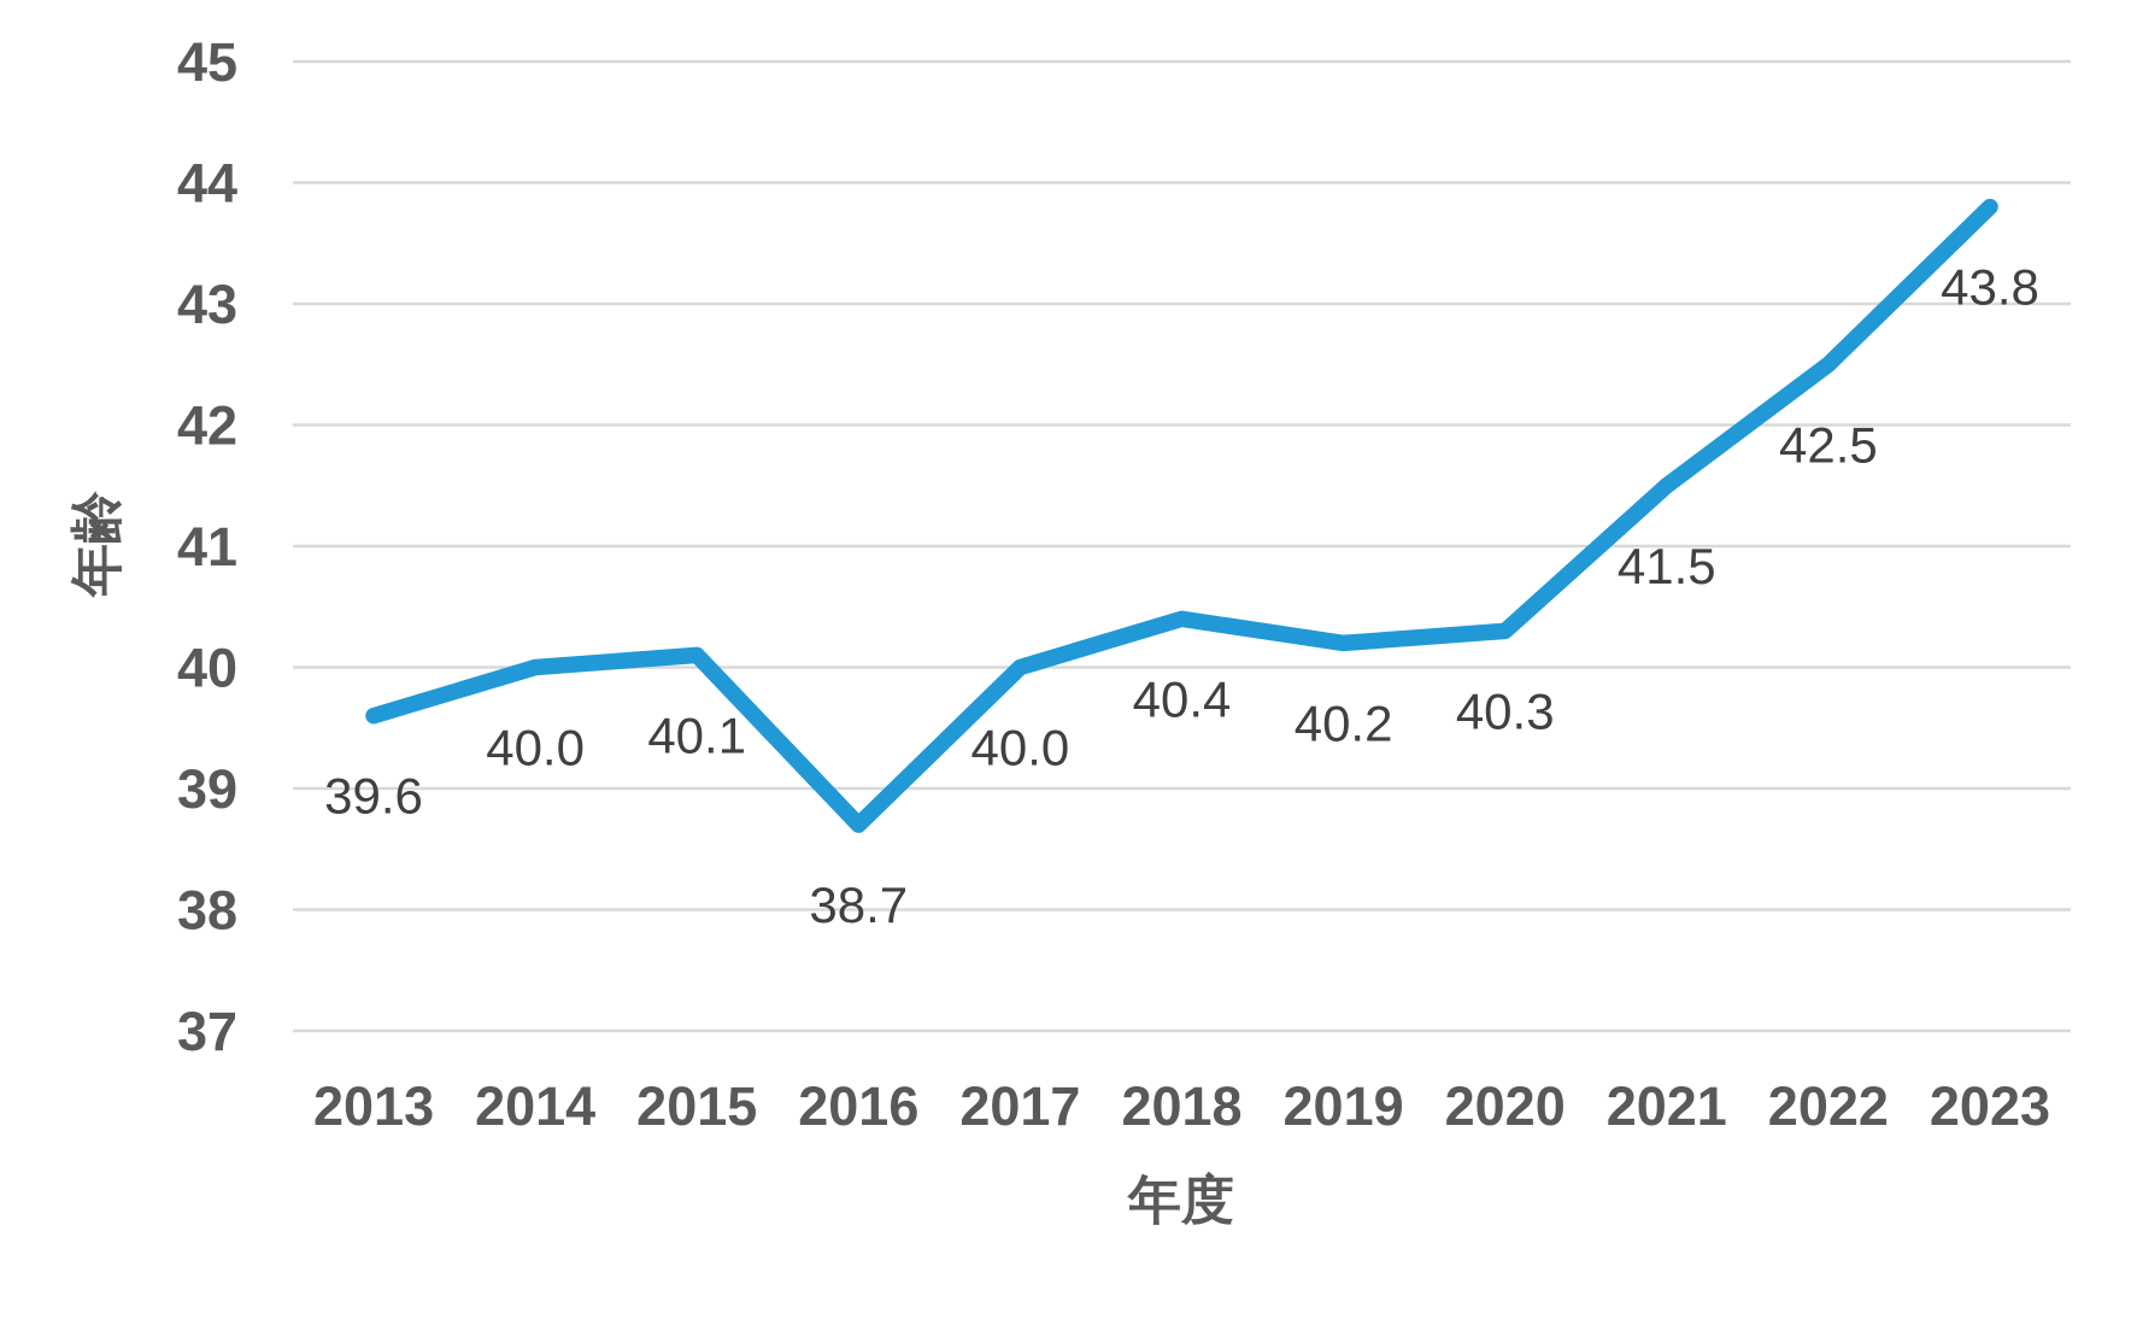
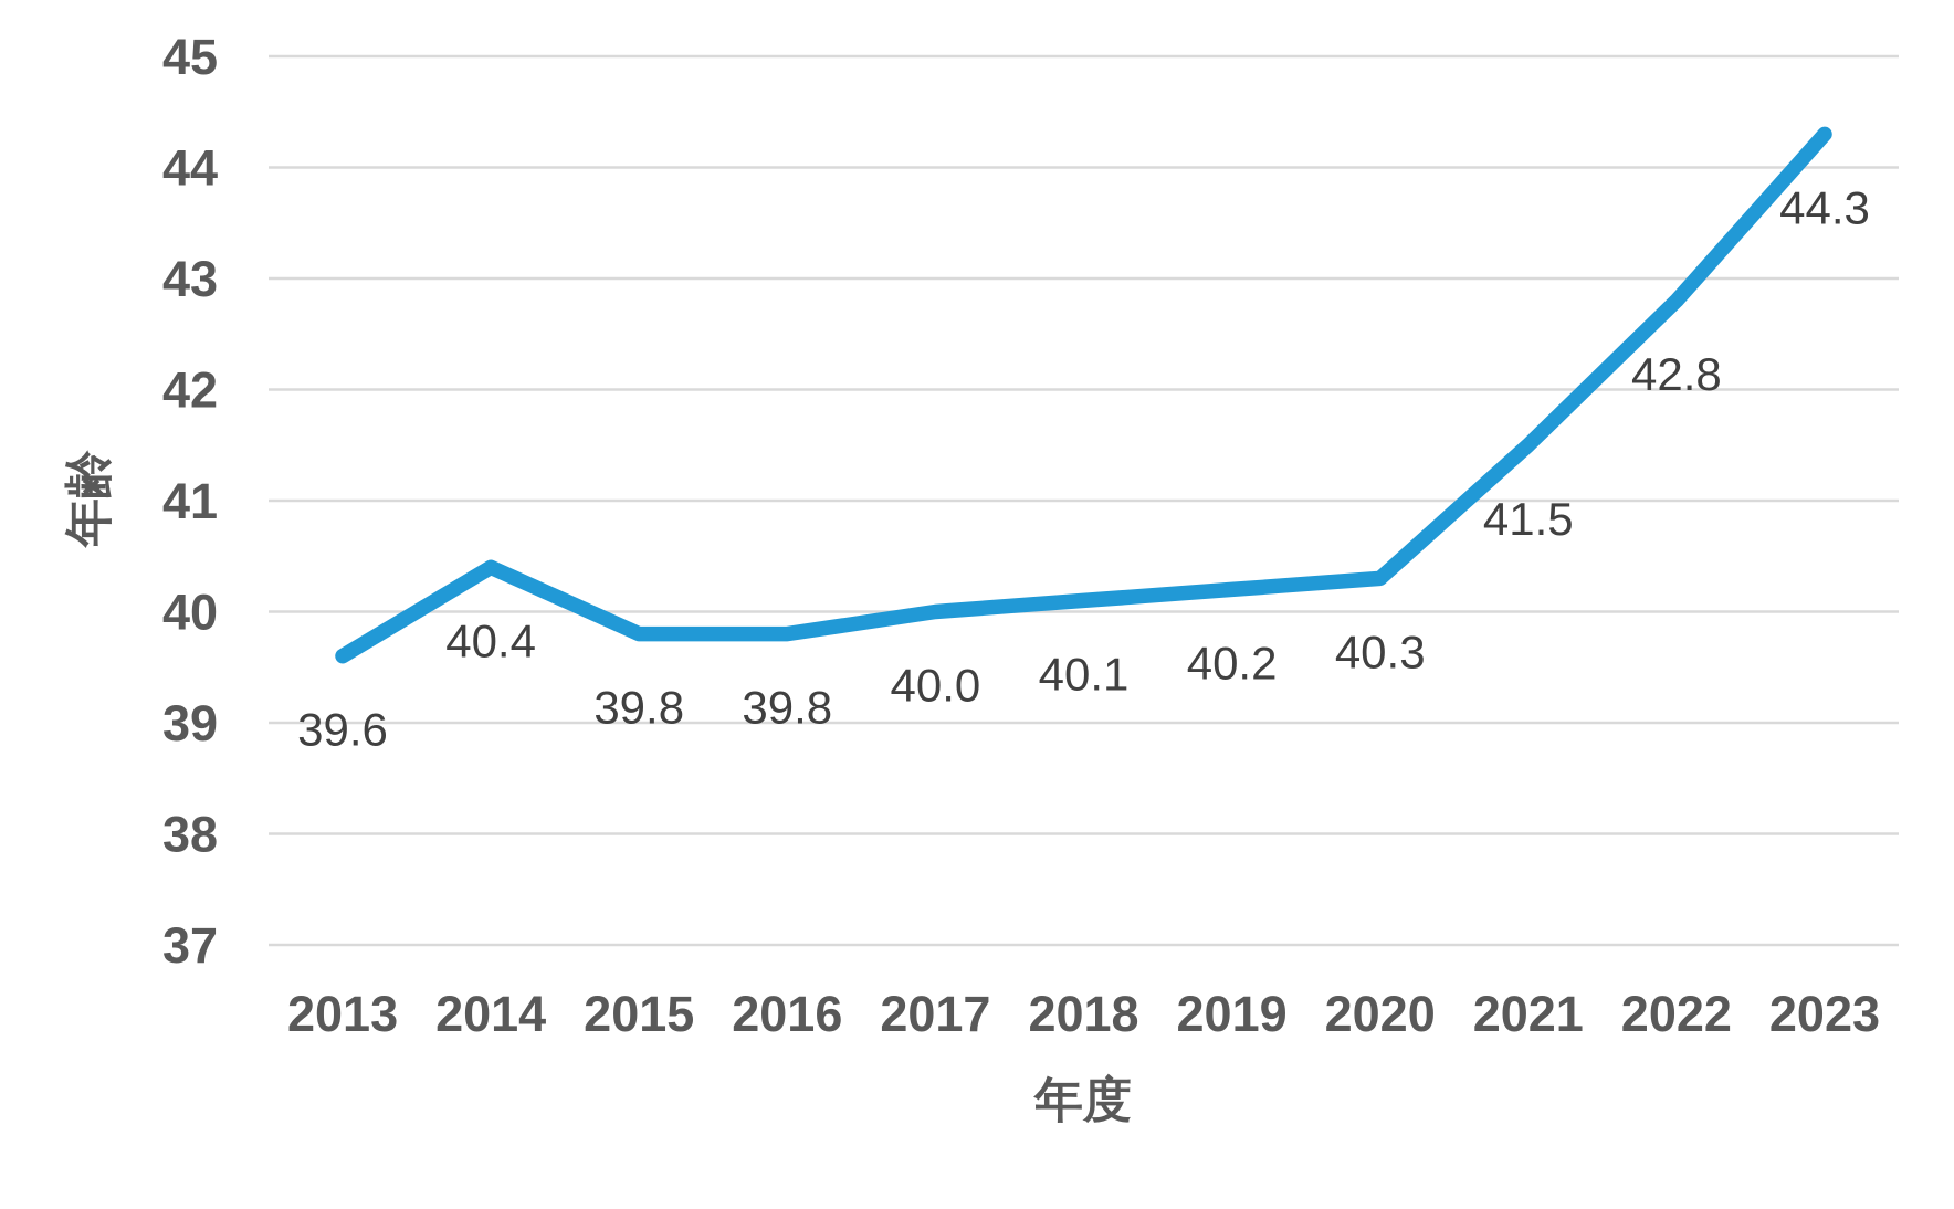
2014: 40.0 -> 40.4
2015: 40.1 -> 39.8
2016: 38.7 -> 39.8
2018: 40.4 -> 40.1
2022: 42.5 -> 42.8
2023: 43.8 -> 44.3
